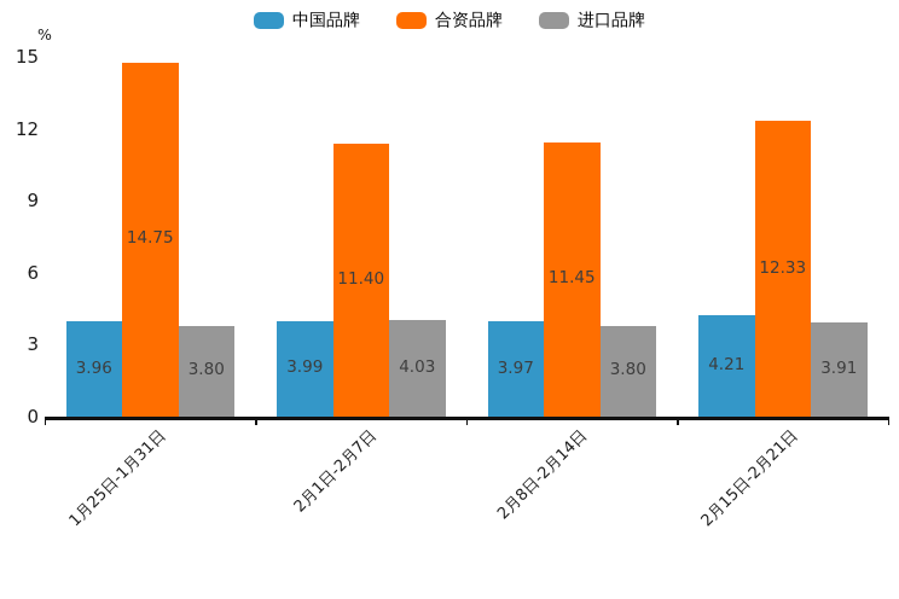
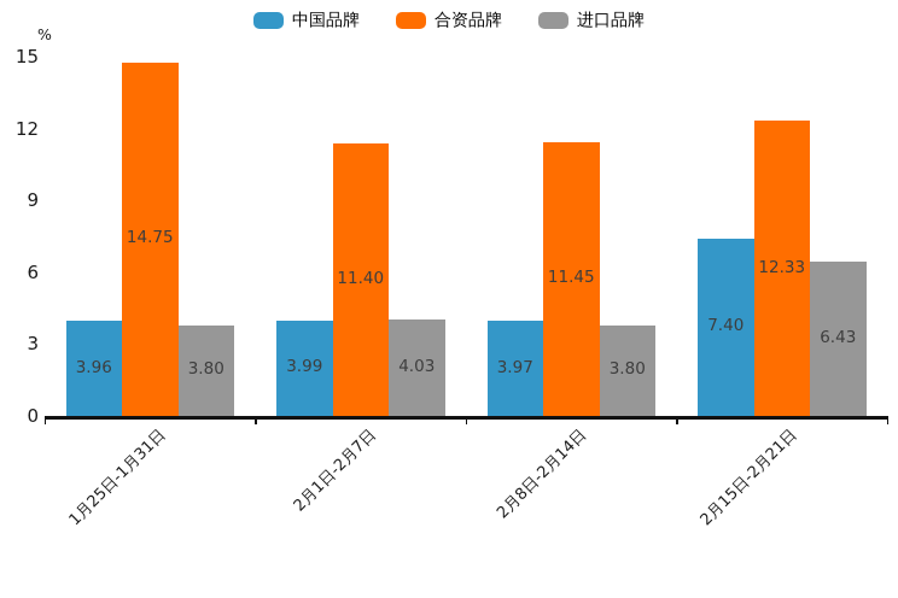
中国品牌/2月15日-2月21日: 4.21 -> 7.40
进口品牌/2月15日-2月21日: 3.91 -> 6.43
